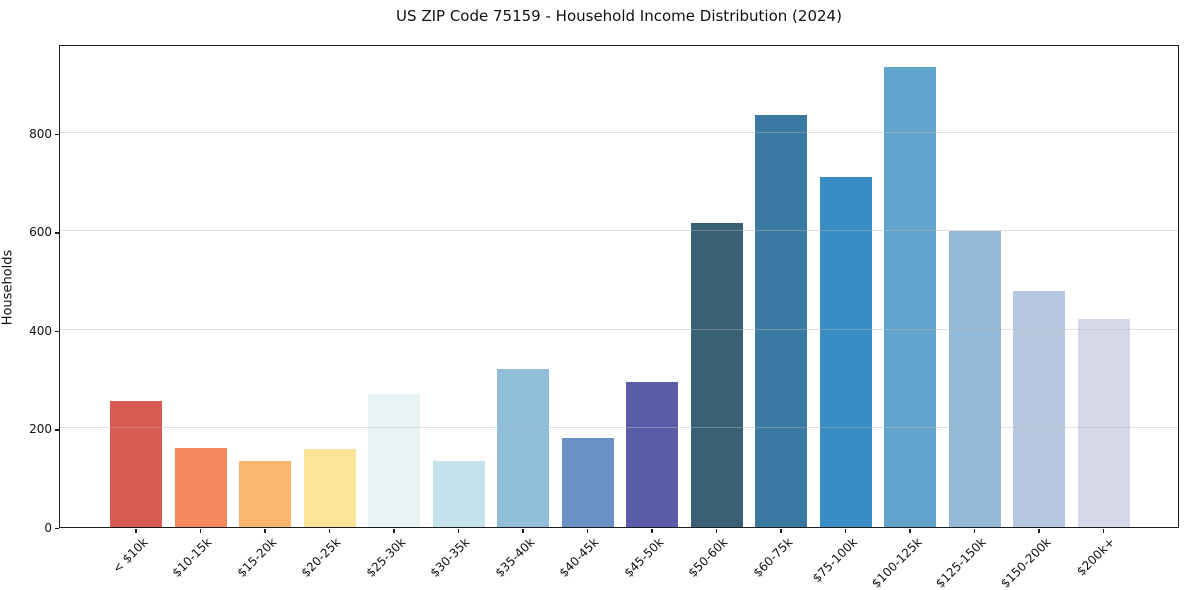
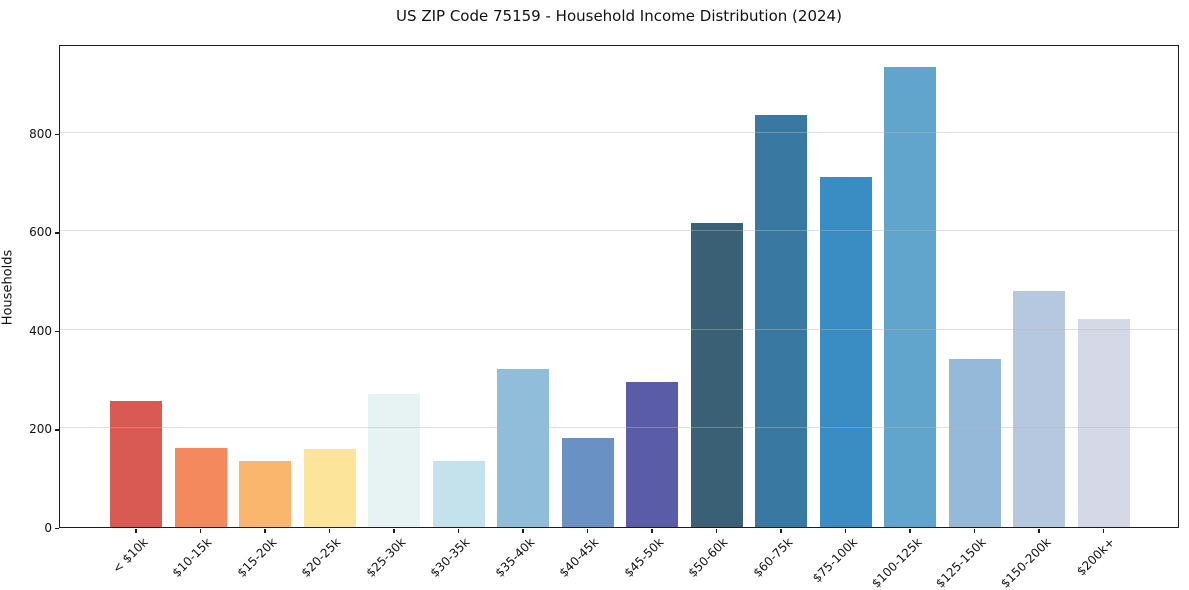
$125-150k: 600 -> 340
